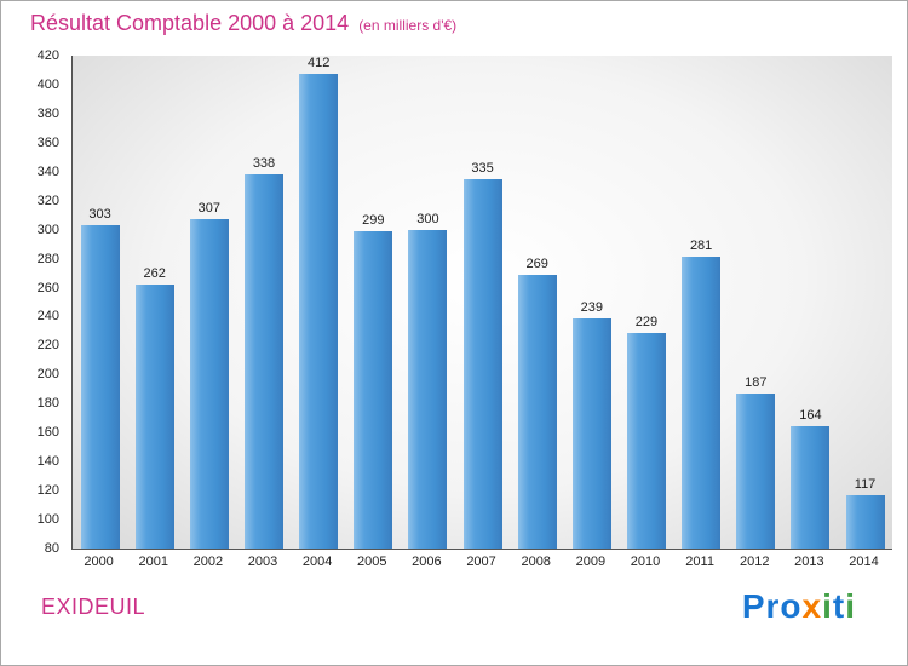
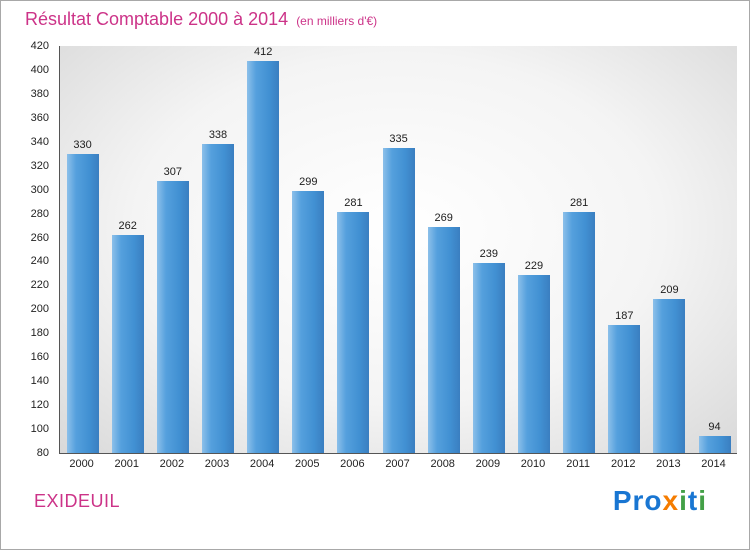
2000: 303 -> 330
2006: 300 -> 281
2013: 164 -> 209
2014: 117 -> 94
